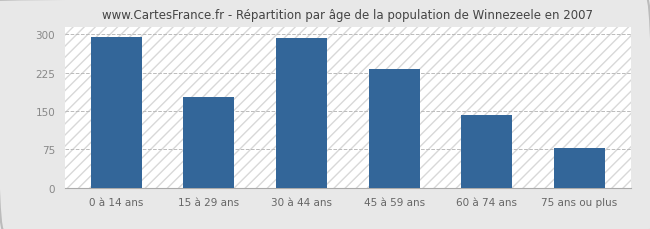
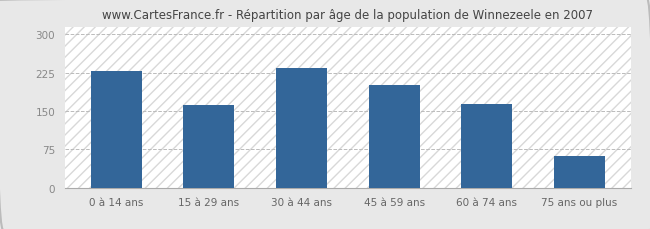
0 à 14 ans: 295 -> 228
15 à 29 ans: 178 -> 162
30 à 44 ans: 293 -> 234
45 à 59 ans: 232 -> 200
60 à 74 ans: 142 -> 164
75 ans ou plus: 78 -> 62
